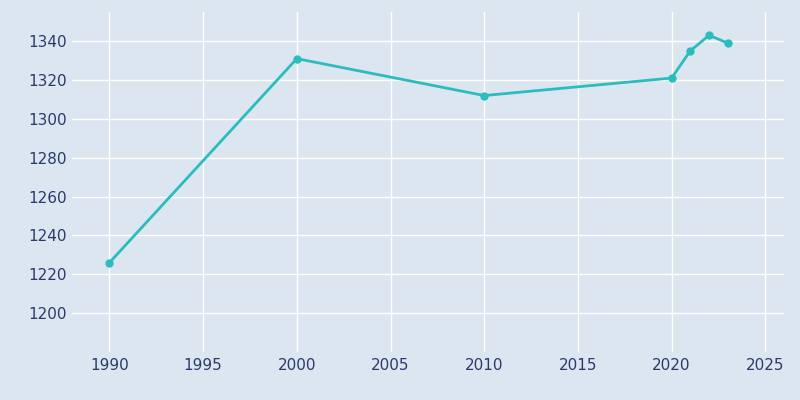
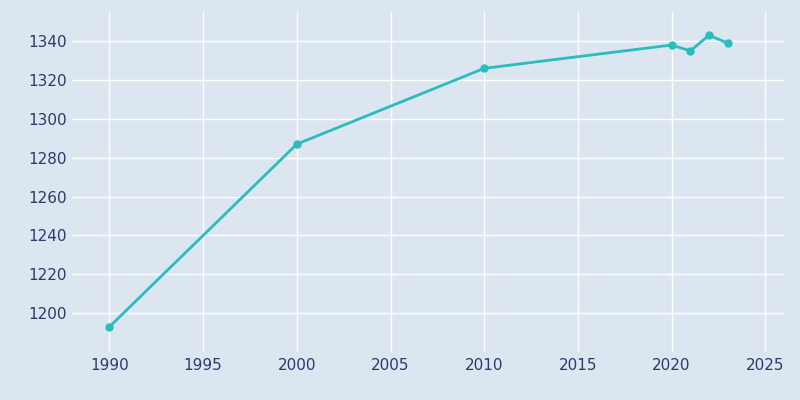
1990: 1226 -> 1193
2000: 1331 -> 1287
2010: 1312 -> 1326
2020: 1321 -> 1338
